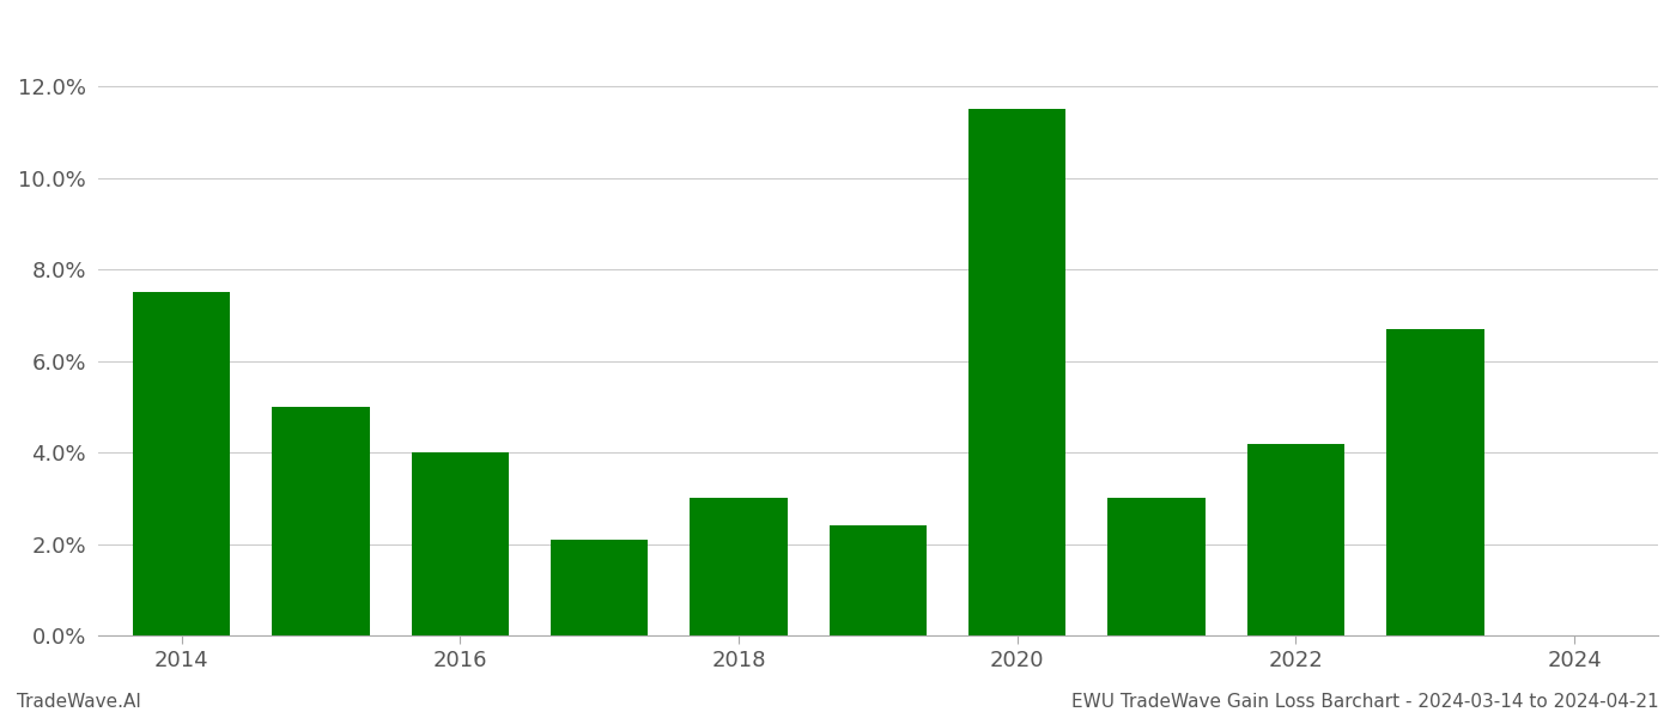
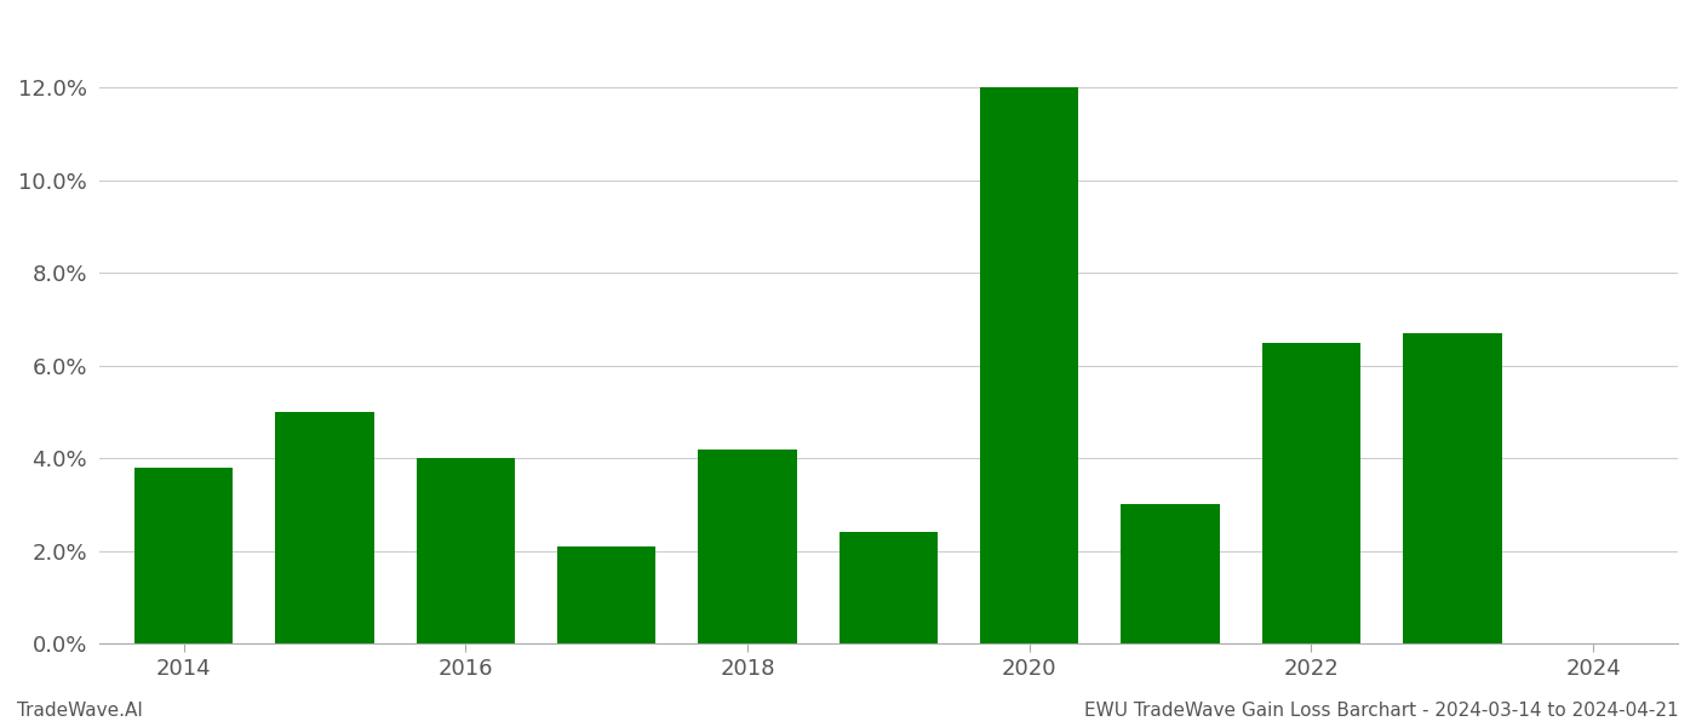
2014: 7.5% -> 3.8%
2018: 3.0% -> 4.2%
2020: 11.5% -> 12.0%
2022: 4.2% -> 6.5%
